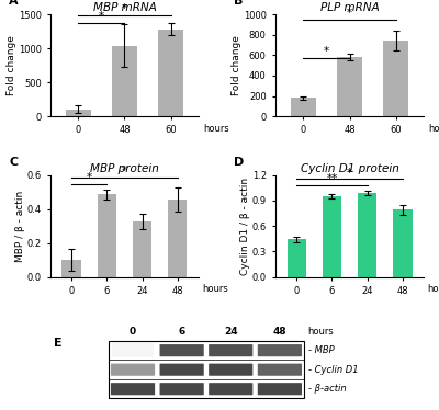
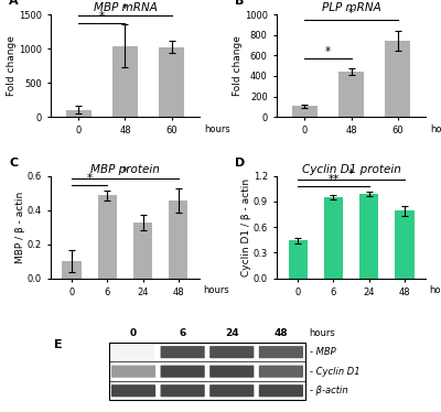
MBP mRNA/60: 1280 -> 1020
PLP mRNA/0: 180 -> 100
PLP mRNA/48: 580 -> 440
